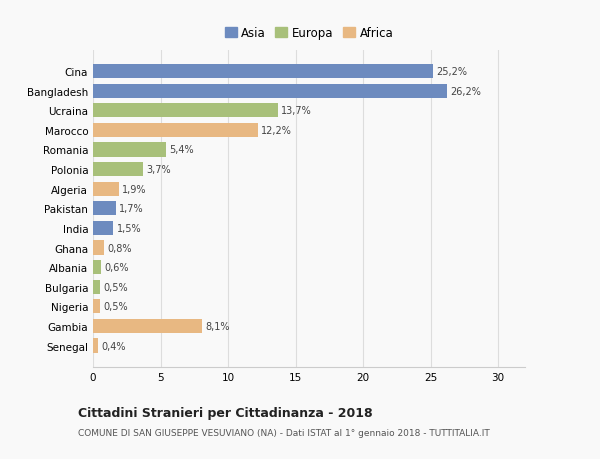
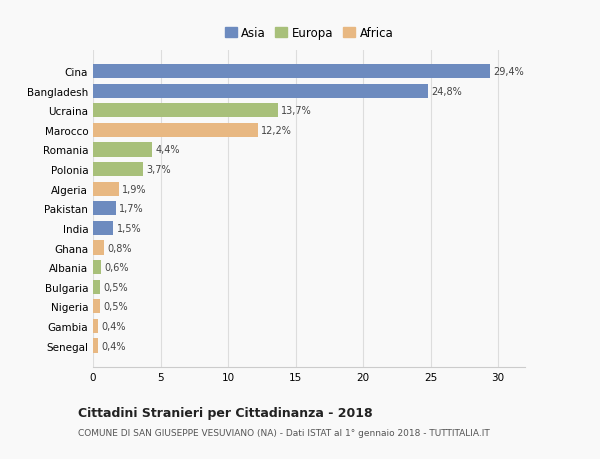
Cina: 25,2% -> 29,4%
Bangladesh: 26,2% -> 24,8%
Romania: 5,4% -> 4,4%
Gambia: 8,1% -> 0,4%
